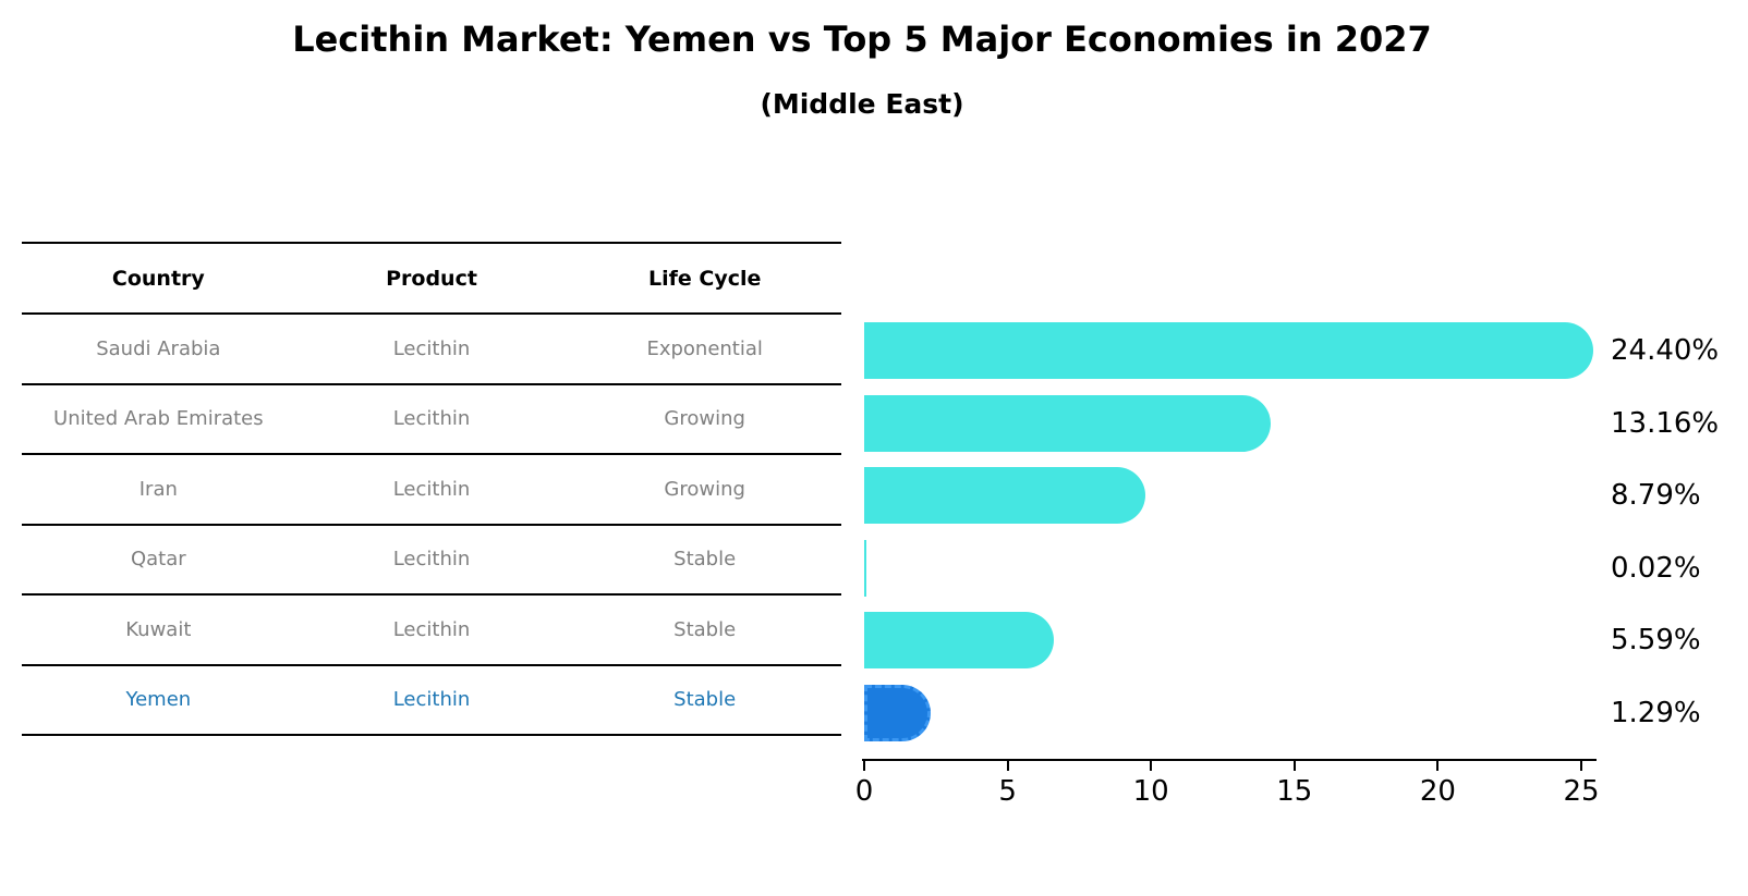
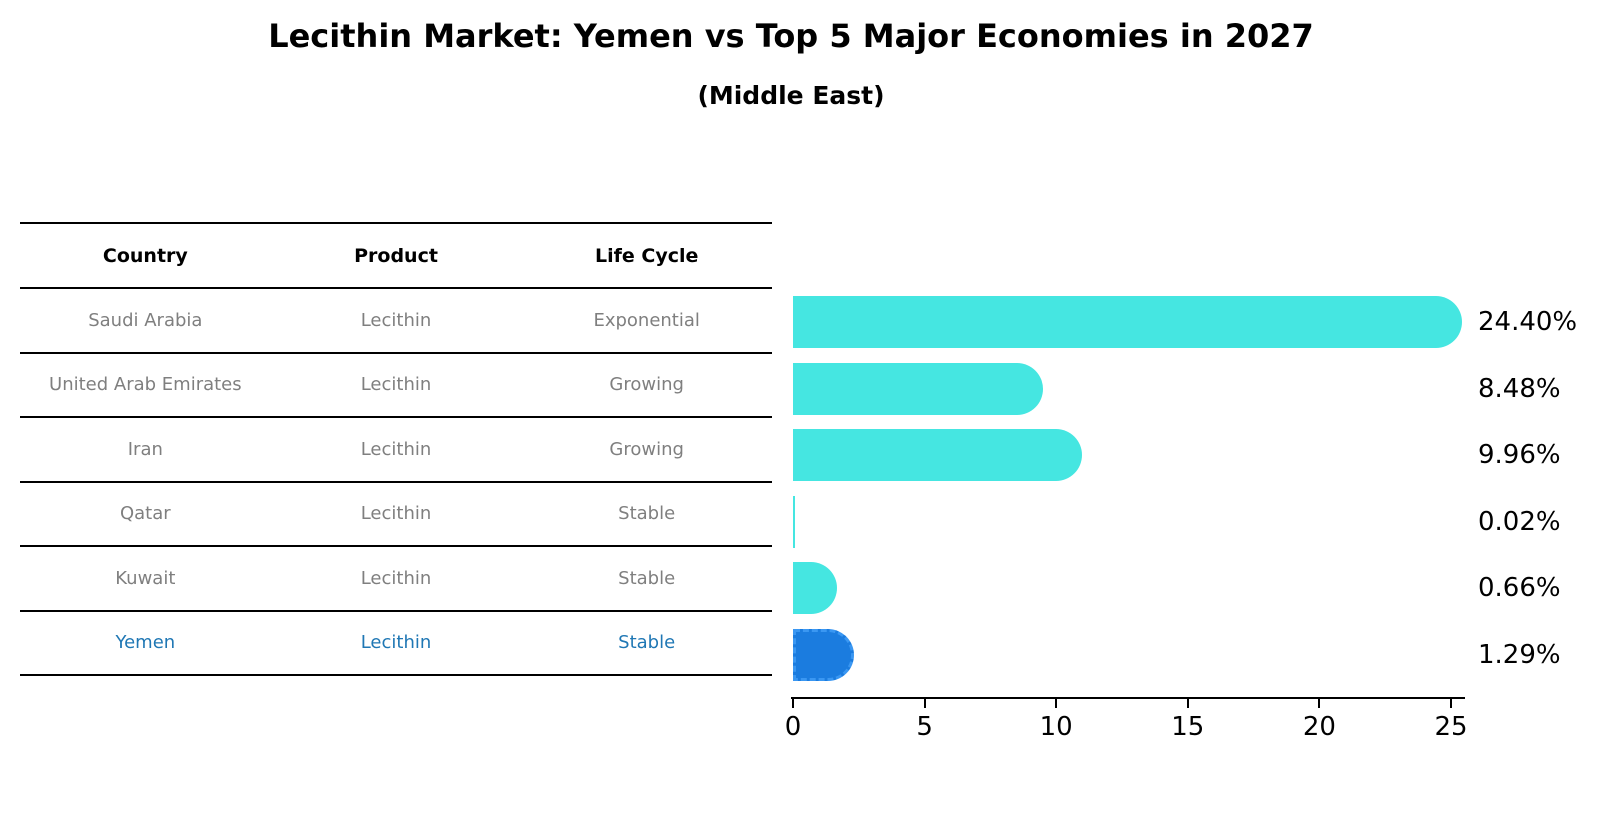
United Arab Emirates: 13.16% -> 8.48%
Iran: 8.79% -> 9.96%
Kuwait: 5.59% -> 0.66%
